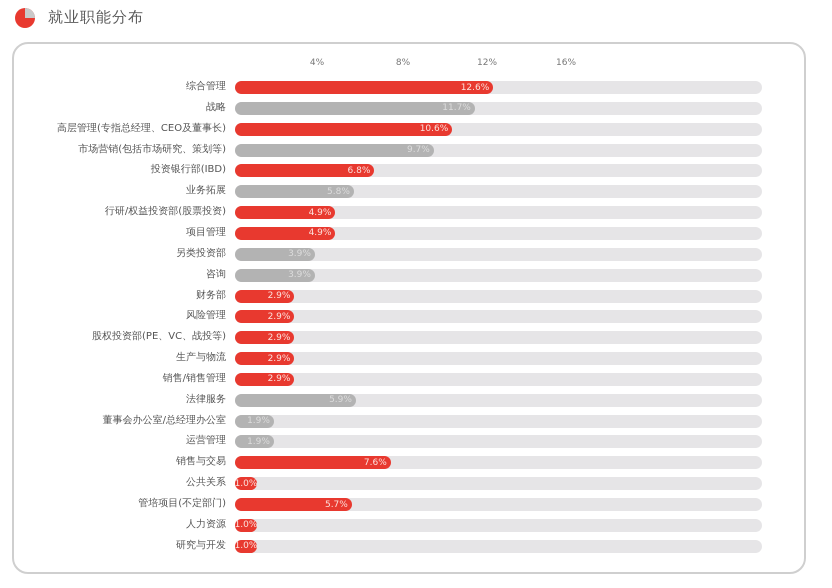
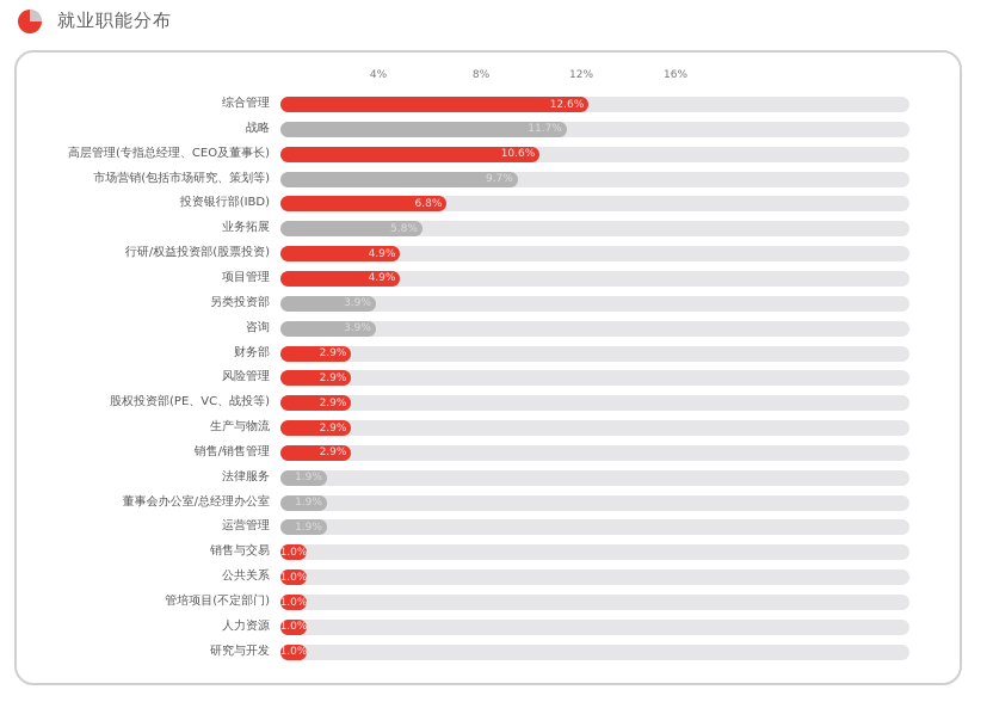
法律服务: 5.9% -> 1.9%
销售与交易: 7.6% -> 1.0%
管培项目(不定部门): 5.7% -> 1.0%
